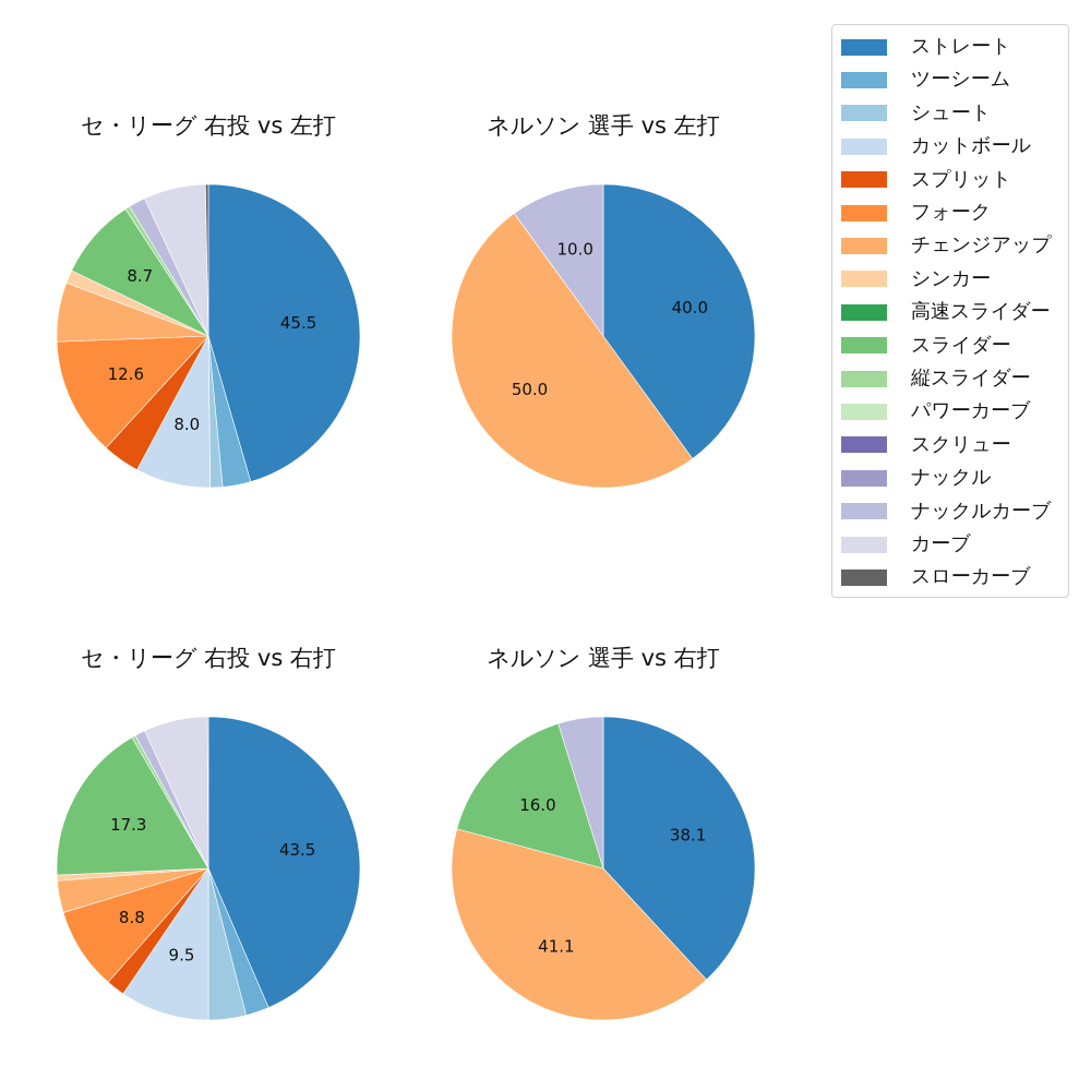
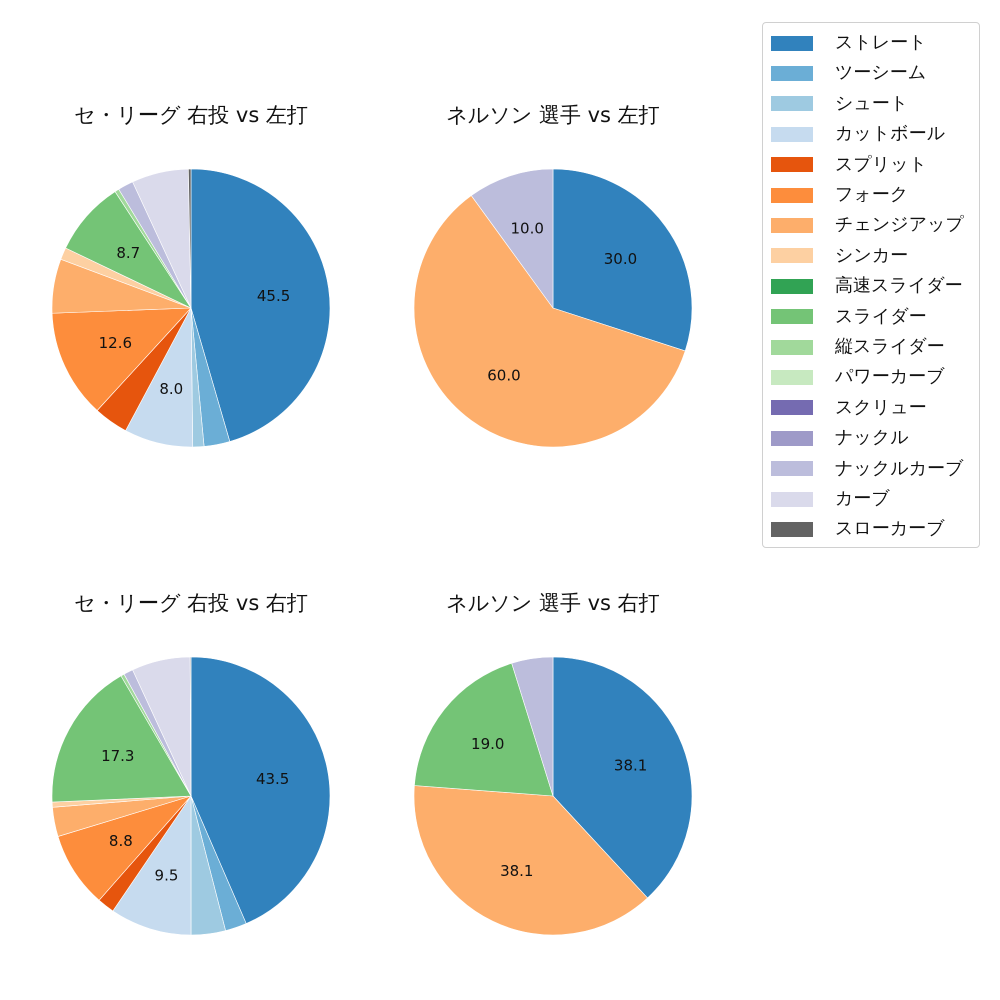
ネルソン 選手 vs 左打/ストレート: 40.0 -> 30.0
ネルソン 選手 vs 左打/チェンジアップ: 50.0 -> 60.0
ネルソン 選手 vs 右打/チェンジアップ: 41.1 -> 38.1
ネルソン 選手 vs 右打/スライダー: 16.0 -> 19.0
